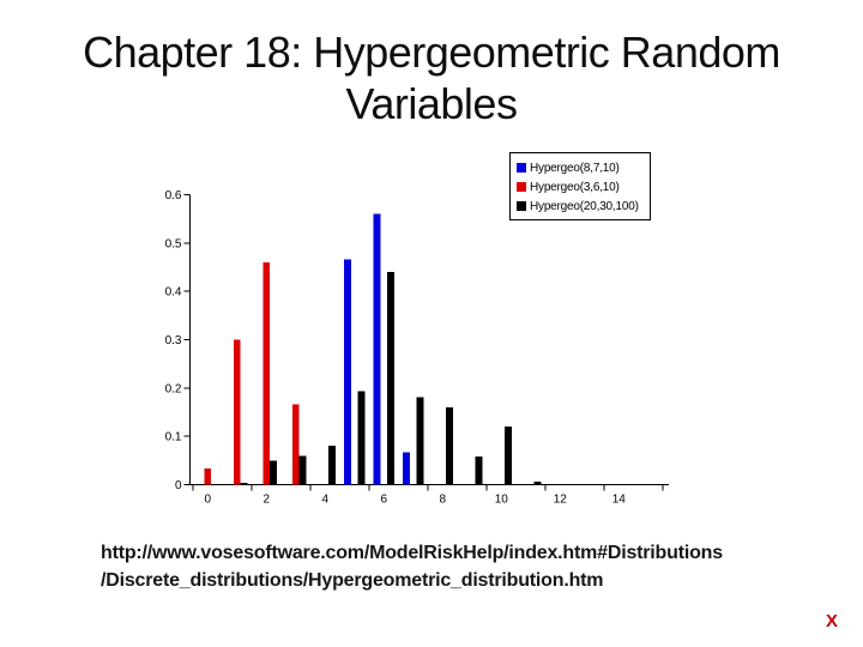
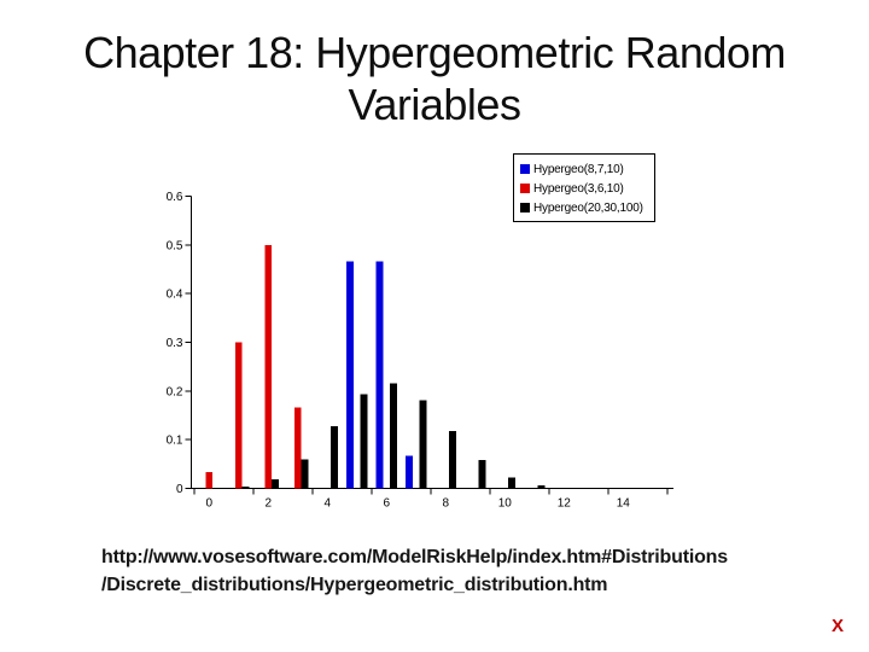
Hypergeo(3,6,10)/2: 0.46 -> 0.50
Hypergeo(20,30,100)/2: 0.05 -> 0.02
Hypergeo(20,30,100)/4: 0.08 -> 0.13
Hypergeo(8,7,10)/6: 0.56 -> 0.47
Hypergeo(20,30,100)/6: 0.44 -> 0.22
Hypergeo(20,30,100)/8: 0.16 -> 0.12
Hypergeo(20,30,100)/10: 0.12 -> 0.02
